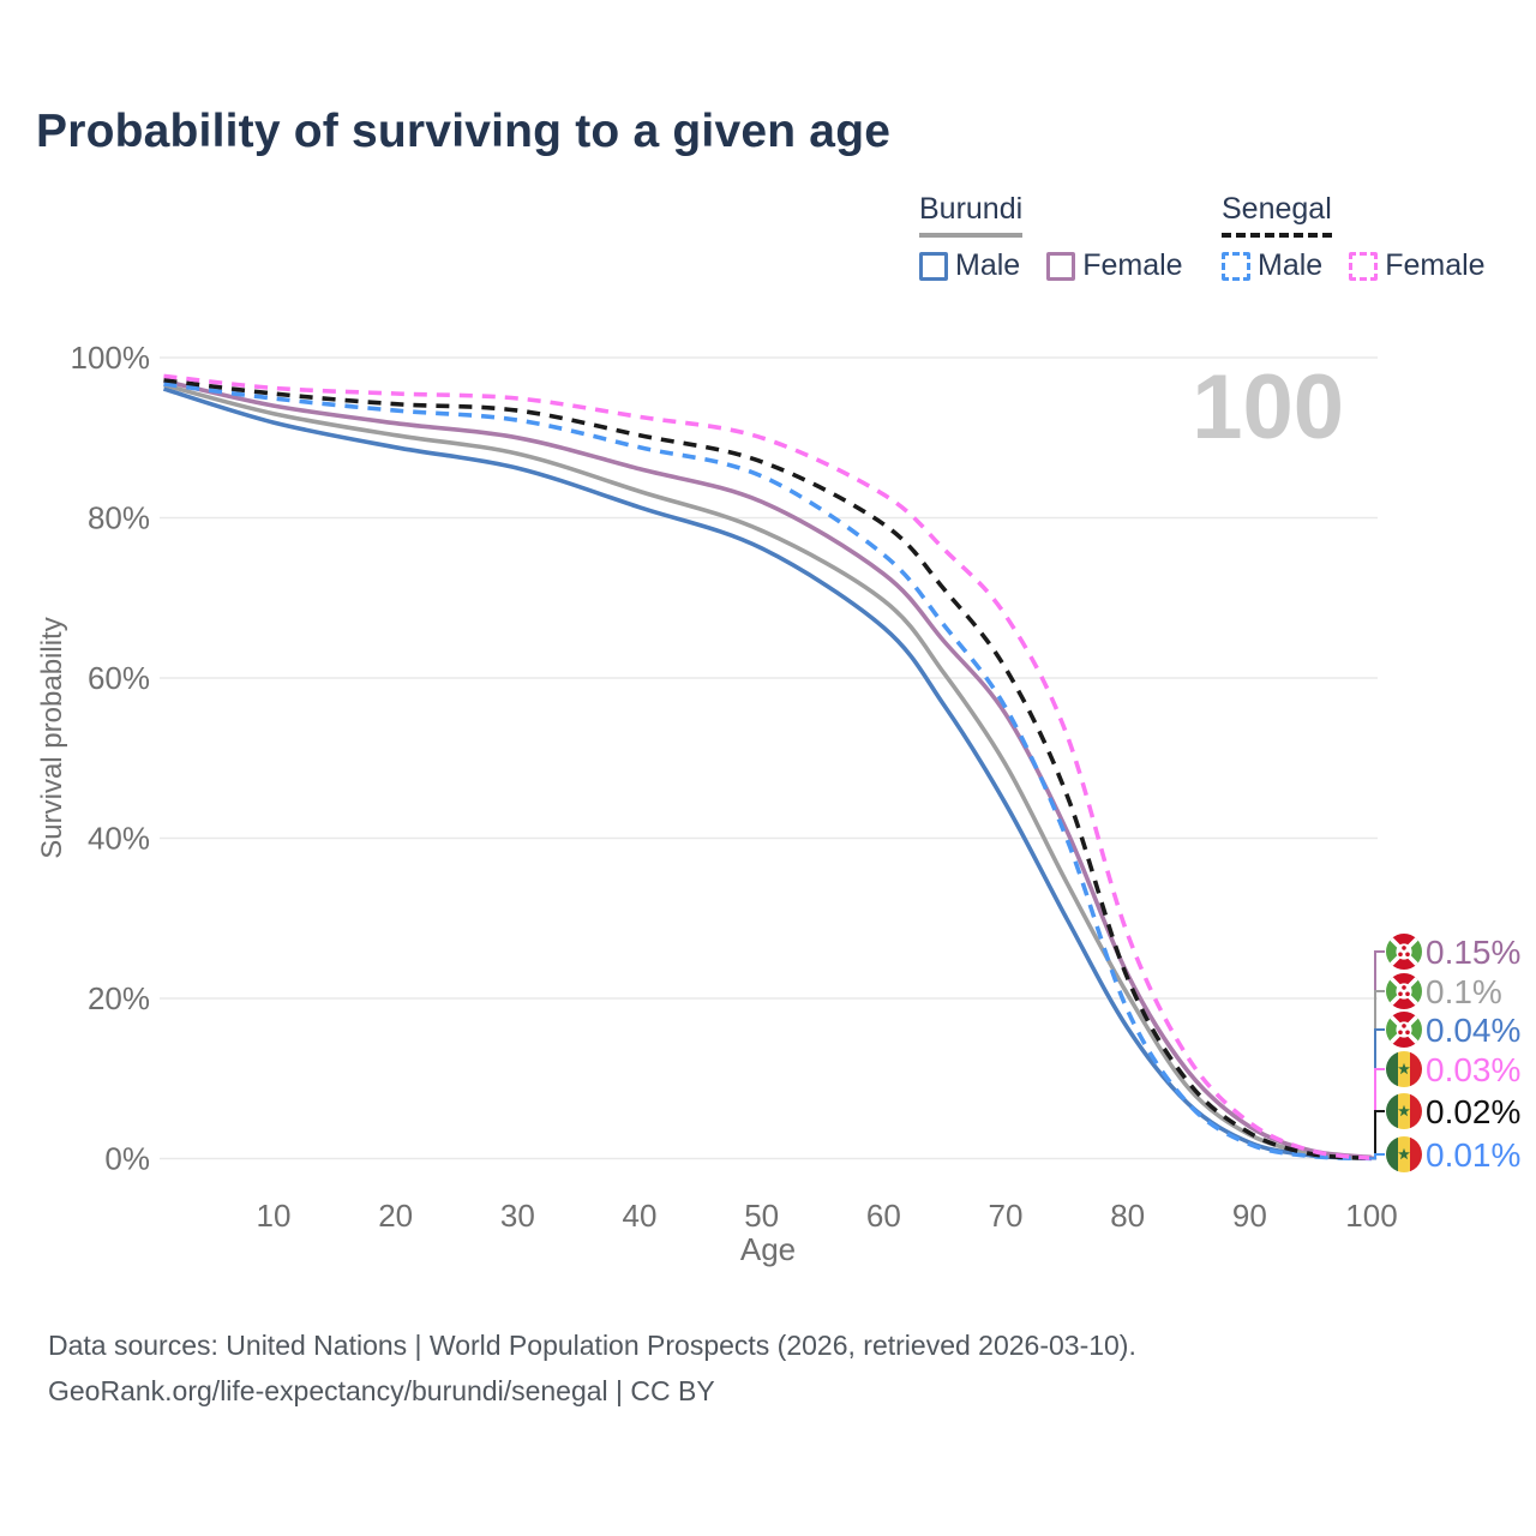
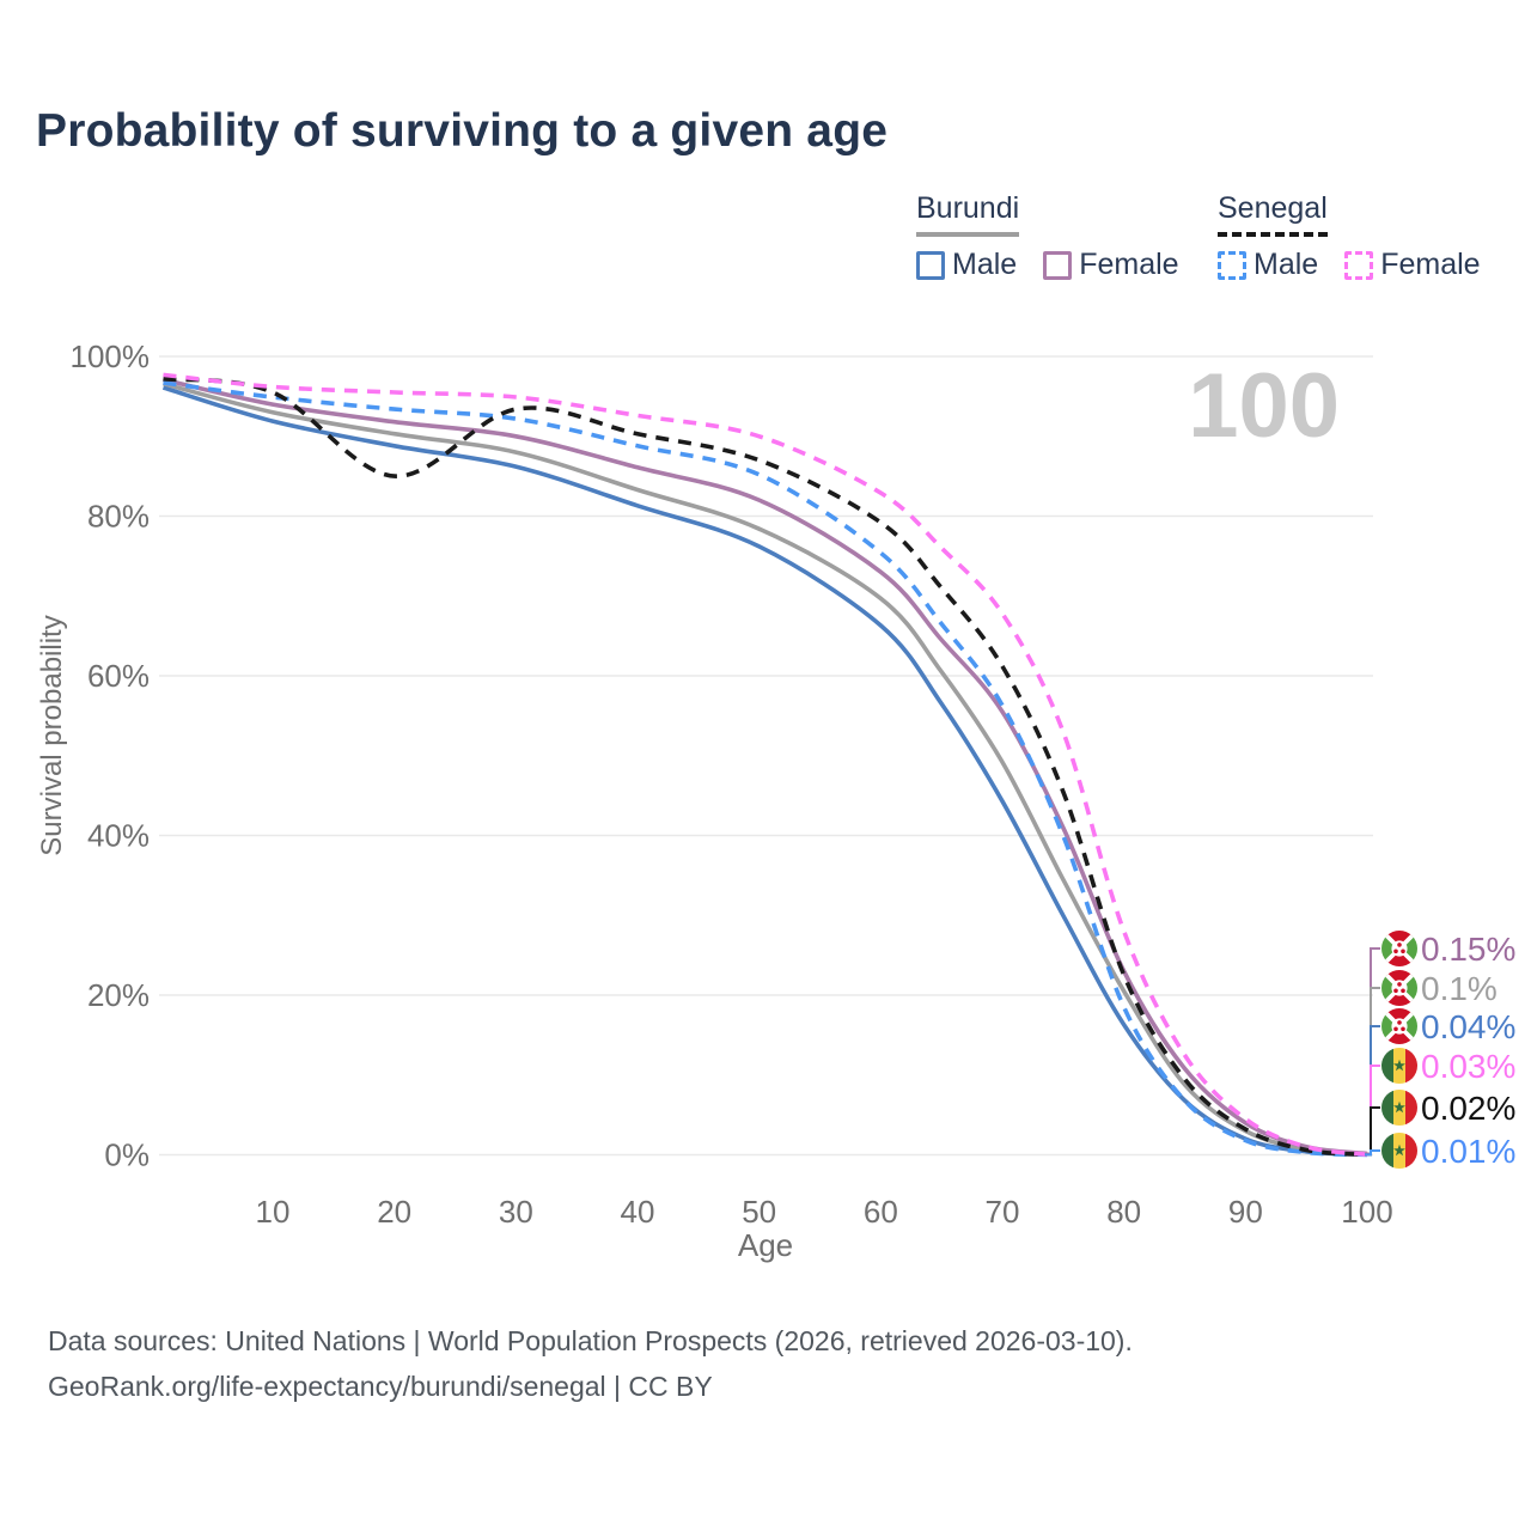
Senegal/20: 94% -> 85%
